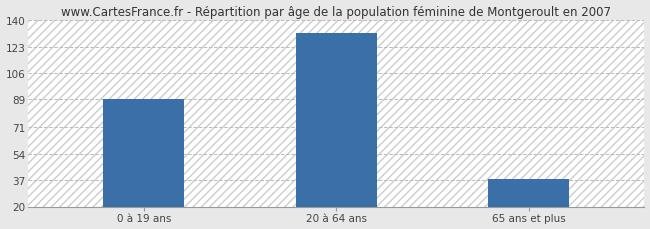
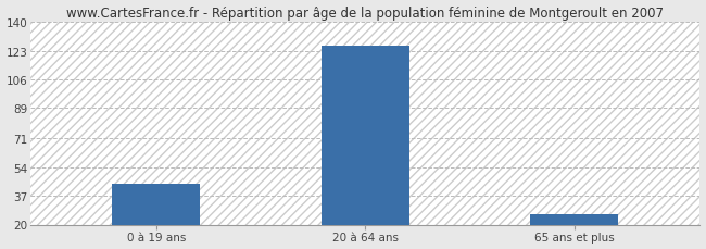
0 à 19 ans: 89 -> 44
20 à 64 ans: 132 -> 126
65 ans et plus: 38 -> 26
